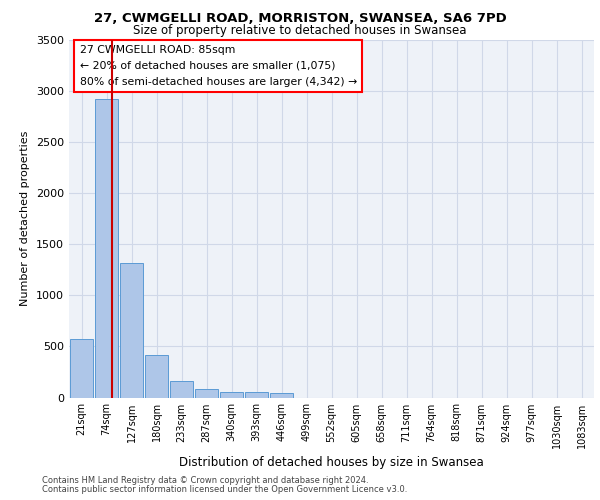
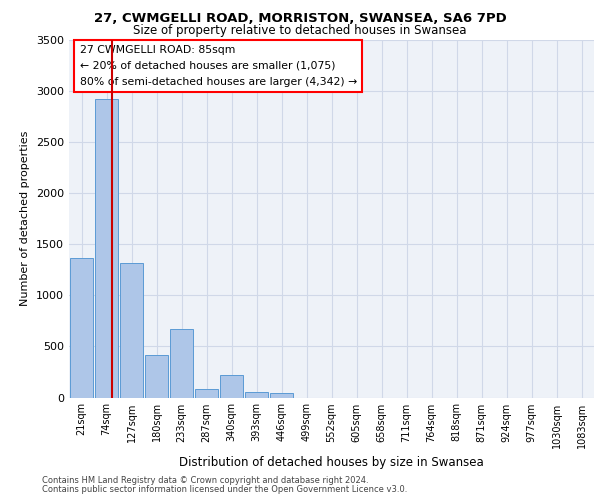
21sqm: 570 -> 1370
233sqm: 160 -> 670
340sqm: 60 -> 220
